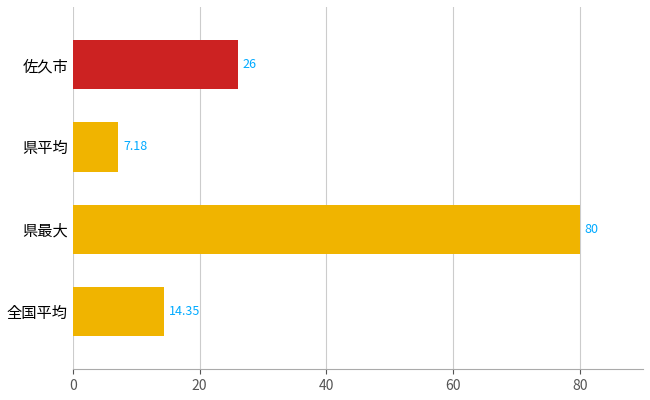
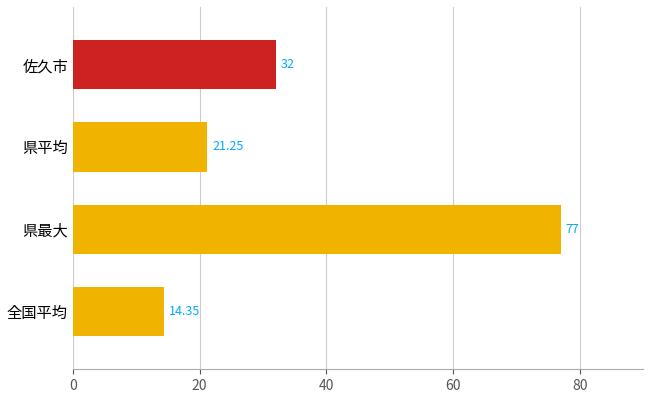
佐久市: 26 -> 32
県平均: 7.18 -> 21.25
県最大: 80 -> 77
